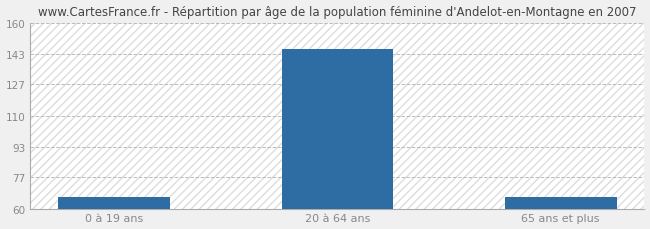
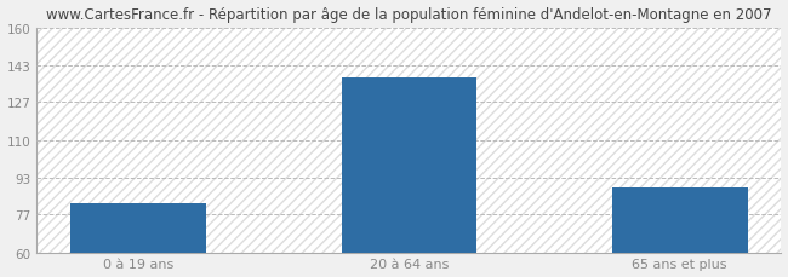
0 à 19 ans: 66 -> 82
20 à 64 ans: 146 -> 138
65 ans et plus: 66 -> 89
